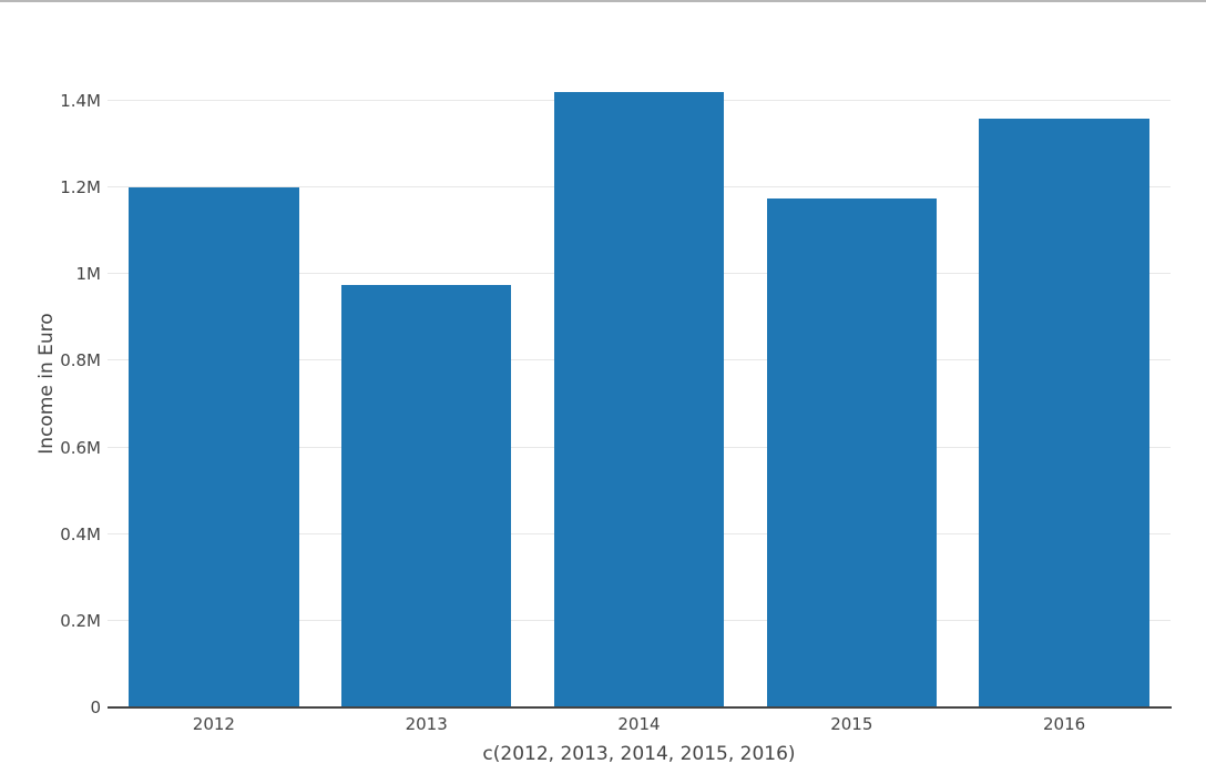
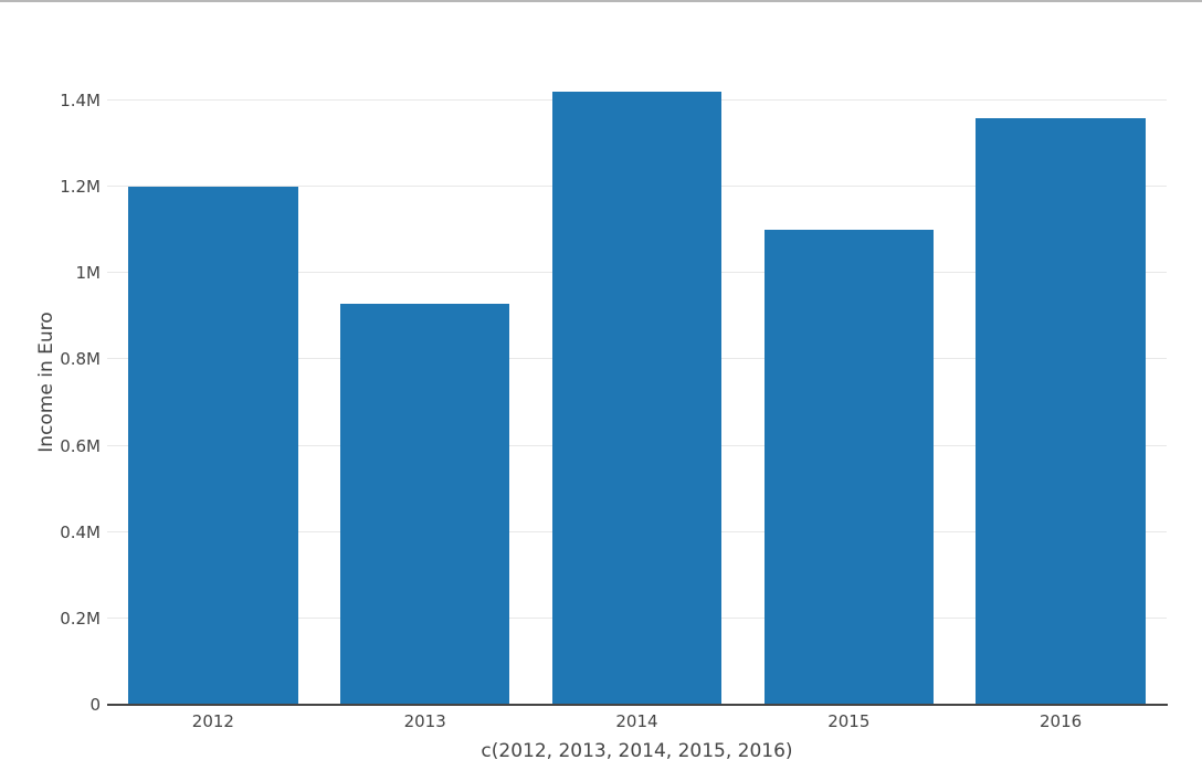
2013: 0.98M -> 0.93M
2015: 1.18M -> 1.10M
